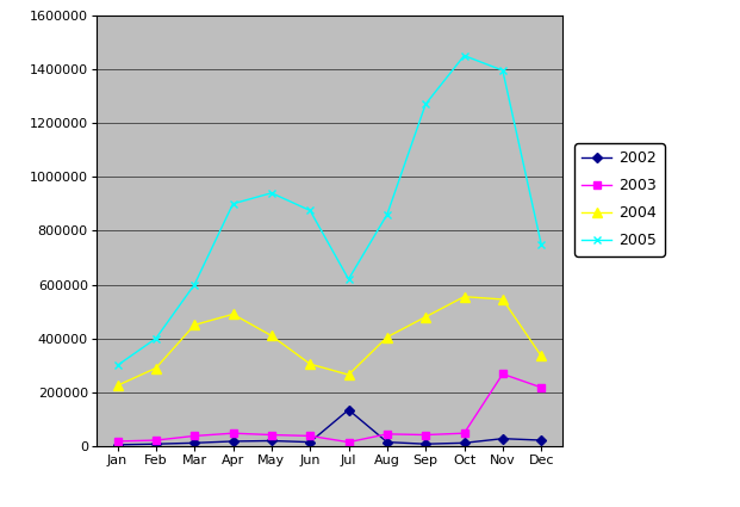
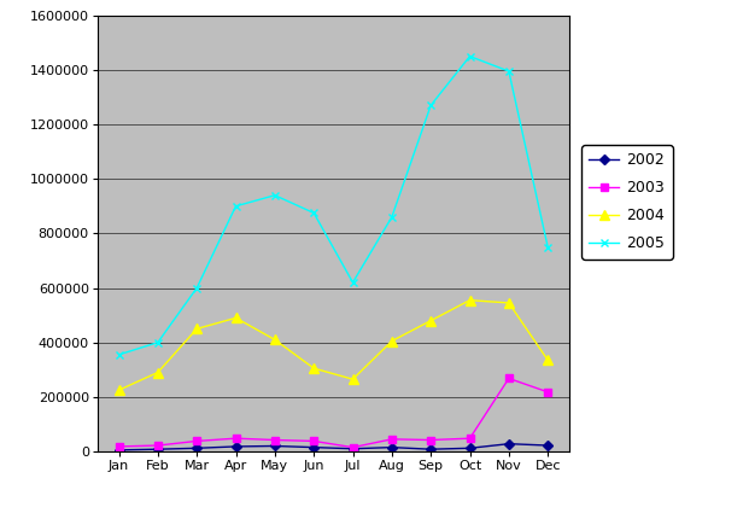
2005/Jan: 300000 -> 355000
2002/Jul: 135000 -> 10000
